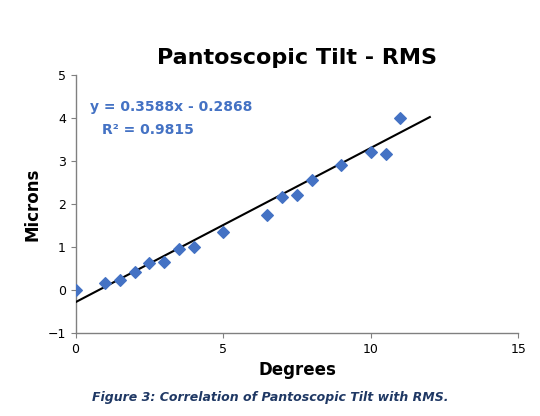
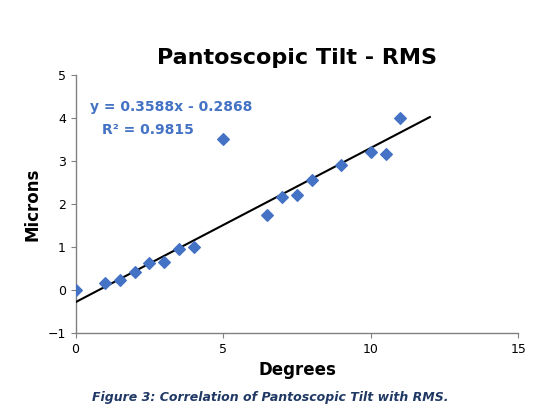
5: 1.35 -> 3.50
